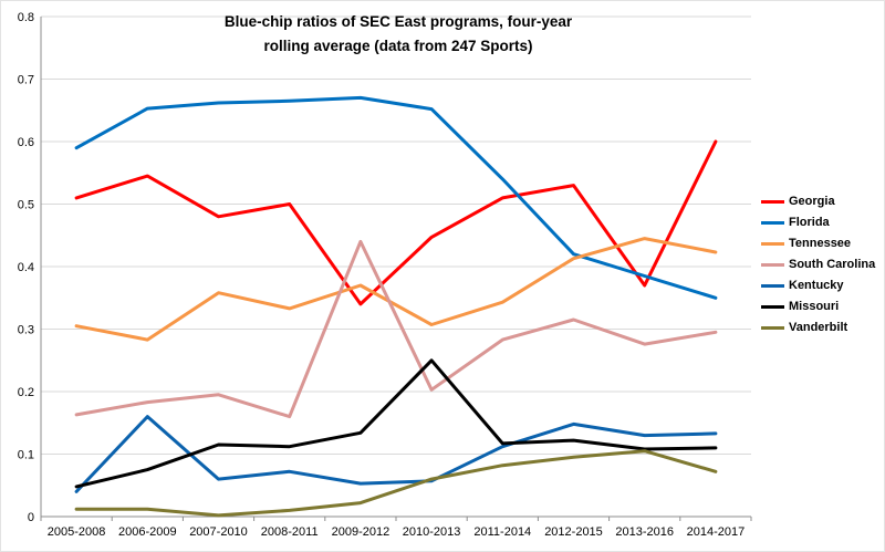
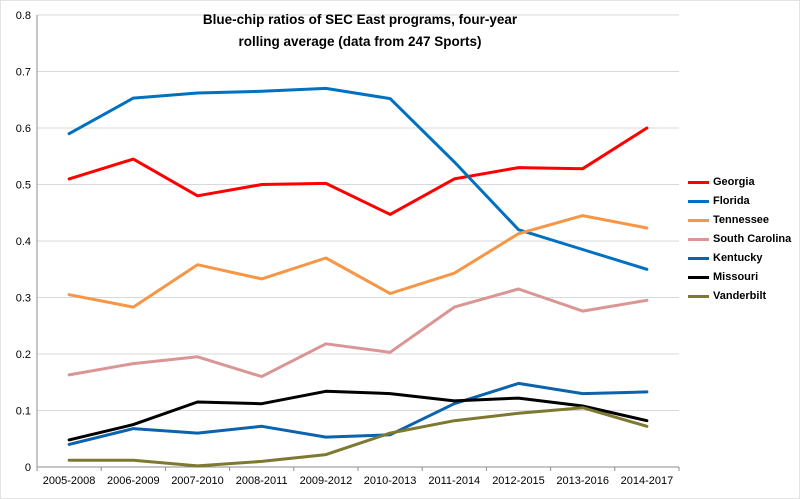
Kentucky/2006-2009: 0.16 -> 0.07
Georgia/2009-2012: 0.34 -> 0.50
South Carolina/2009-2012: 0.44 -> 0.22
Missouri/2010-2013: 0.25 -> 0.13
Georgia/2013-2016: 0.37 -> 0.53
Missouri/2014-2017: 0.11 -> 0.08
